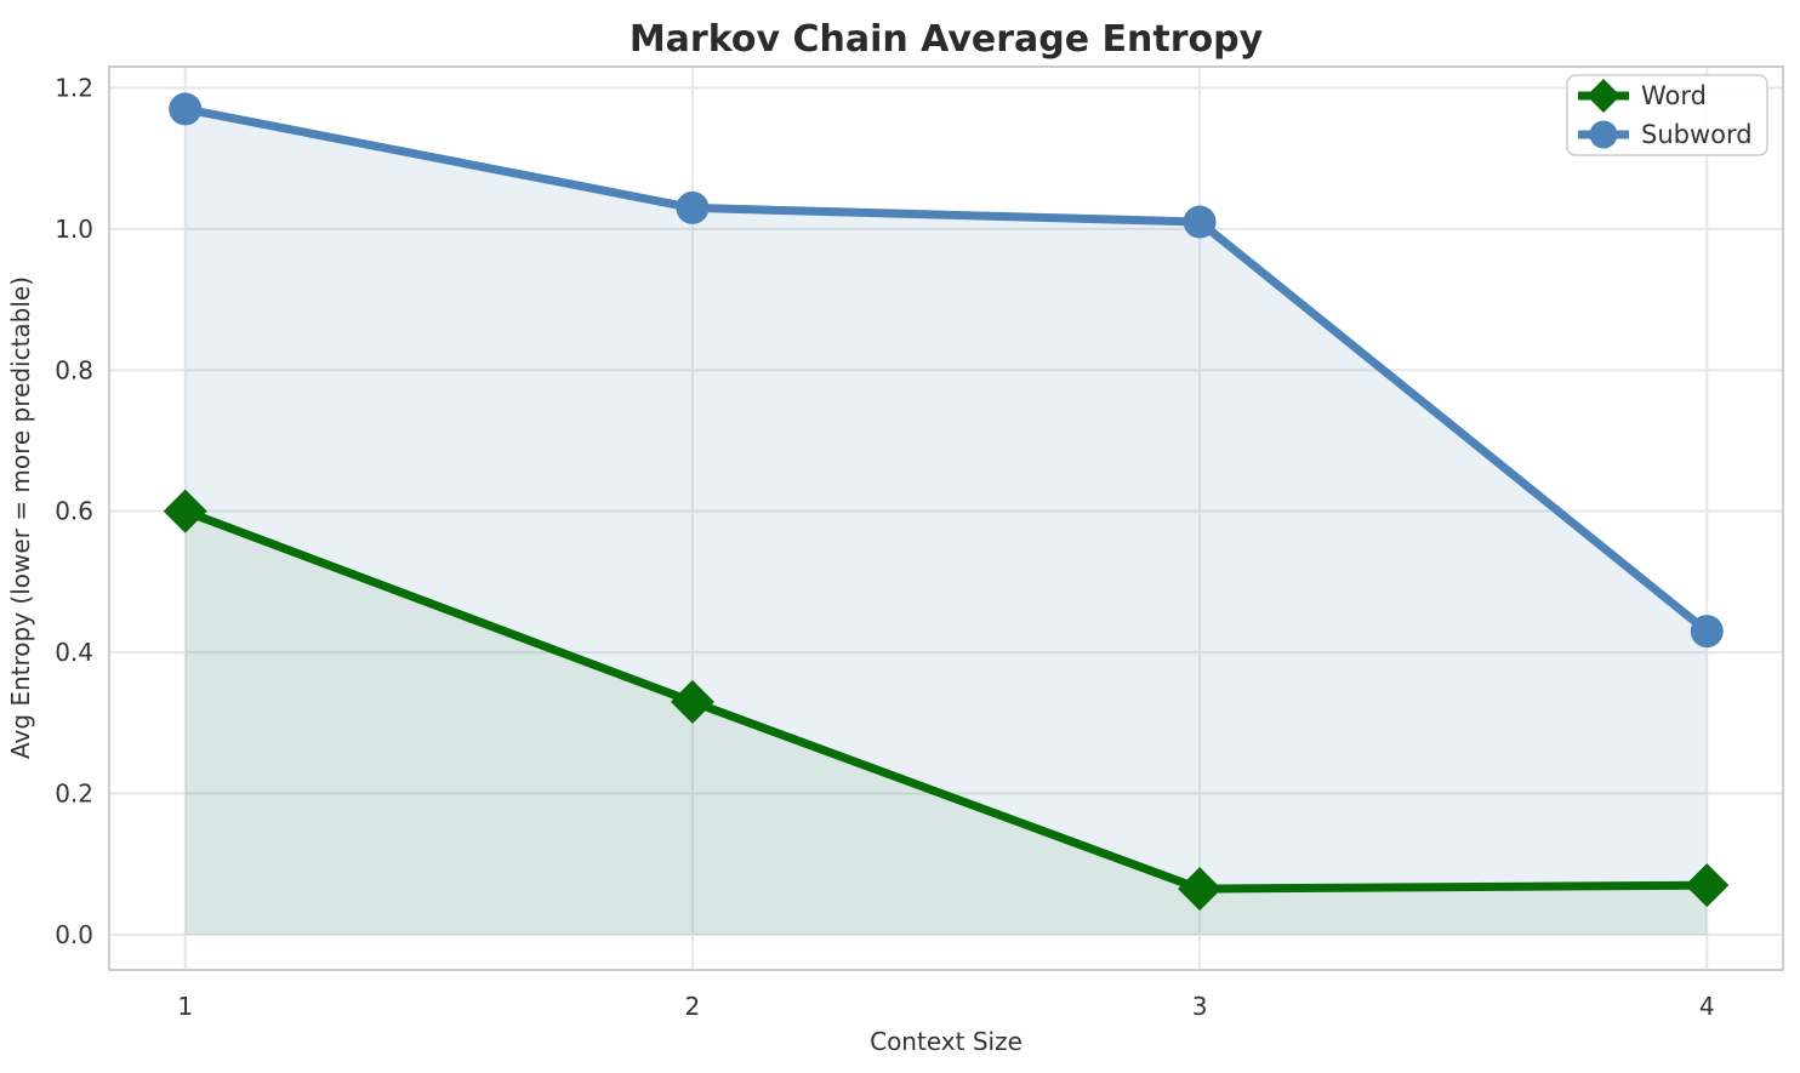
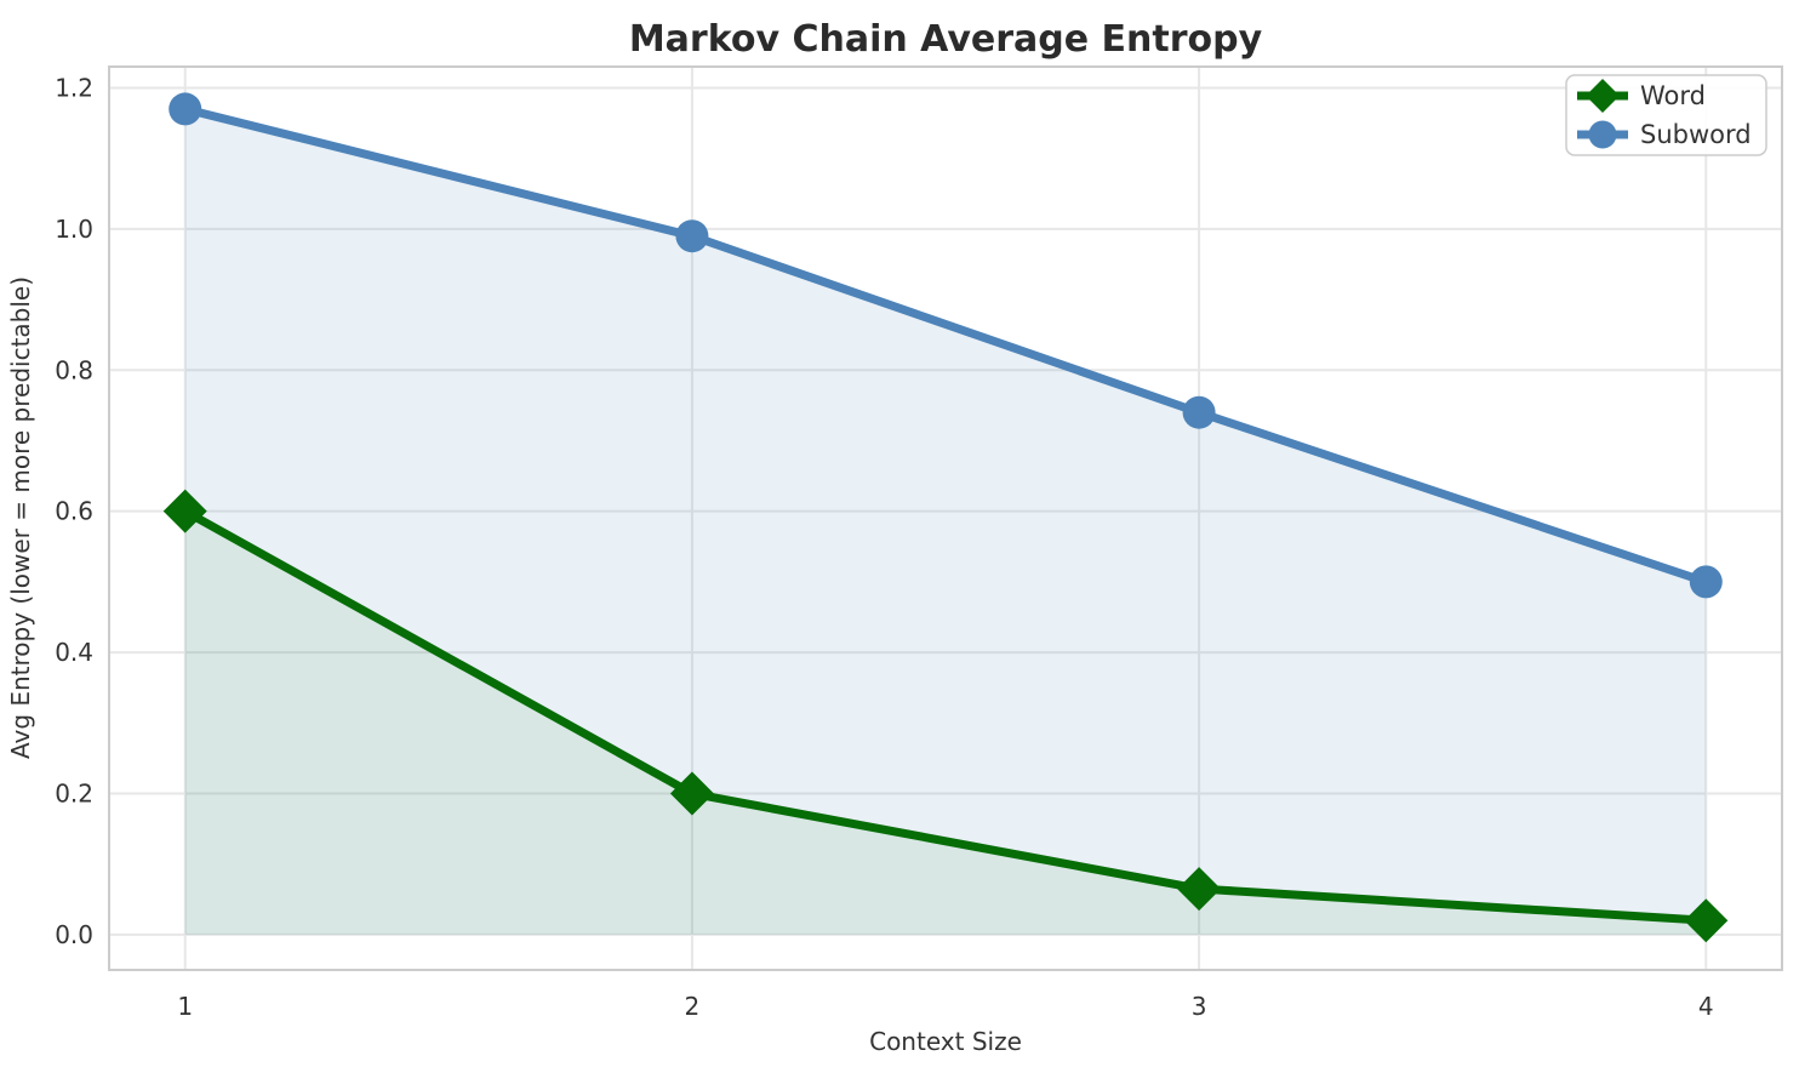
Word/2: 0.33 -> 0.20
Subword/2: 1.03 -> 0.99
Subword/3: 1.01 -> 0.74
Word/4: 0.07 -> 0.02
Subword/4: 0.43 -> 0.50
